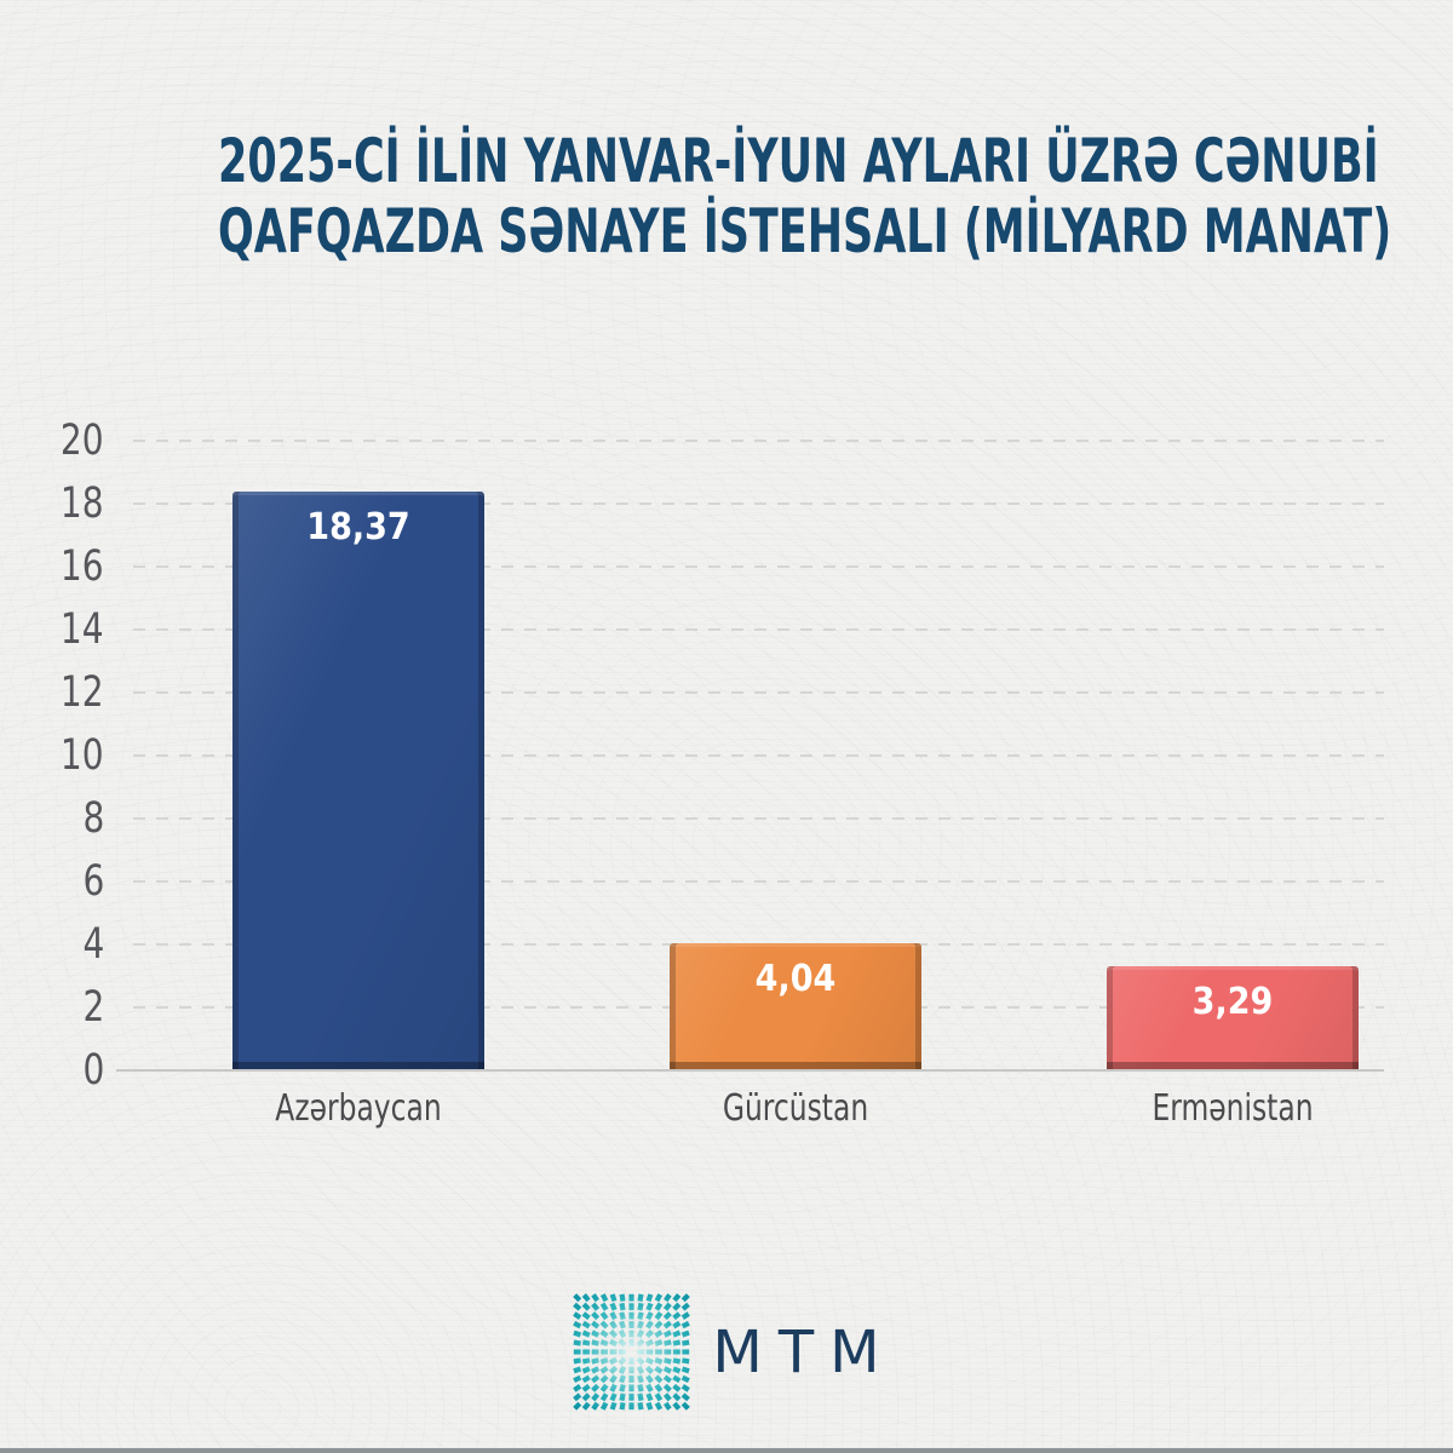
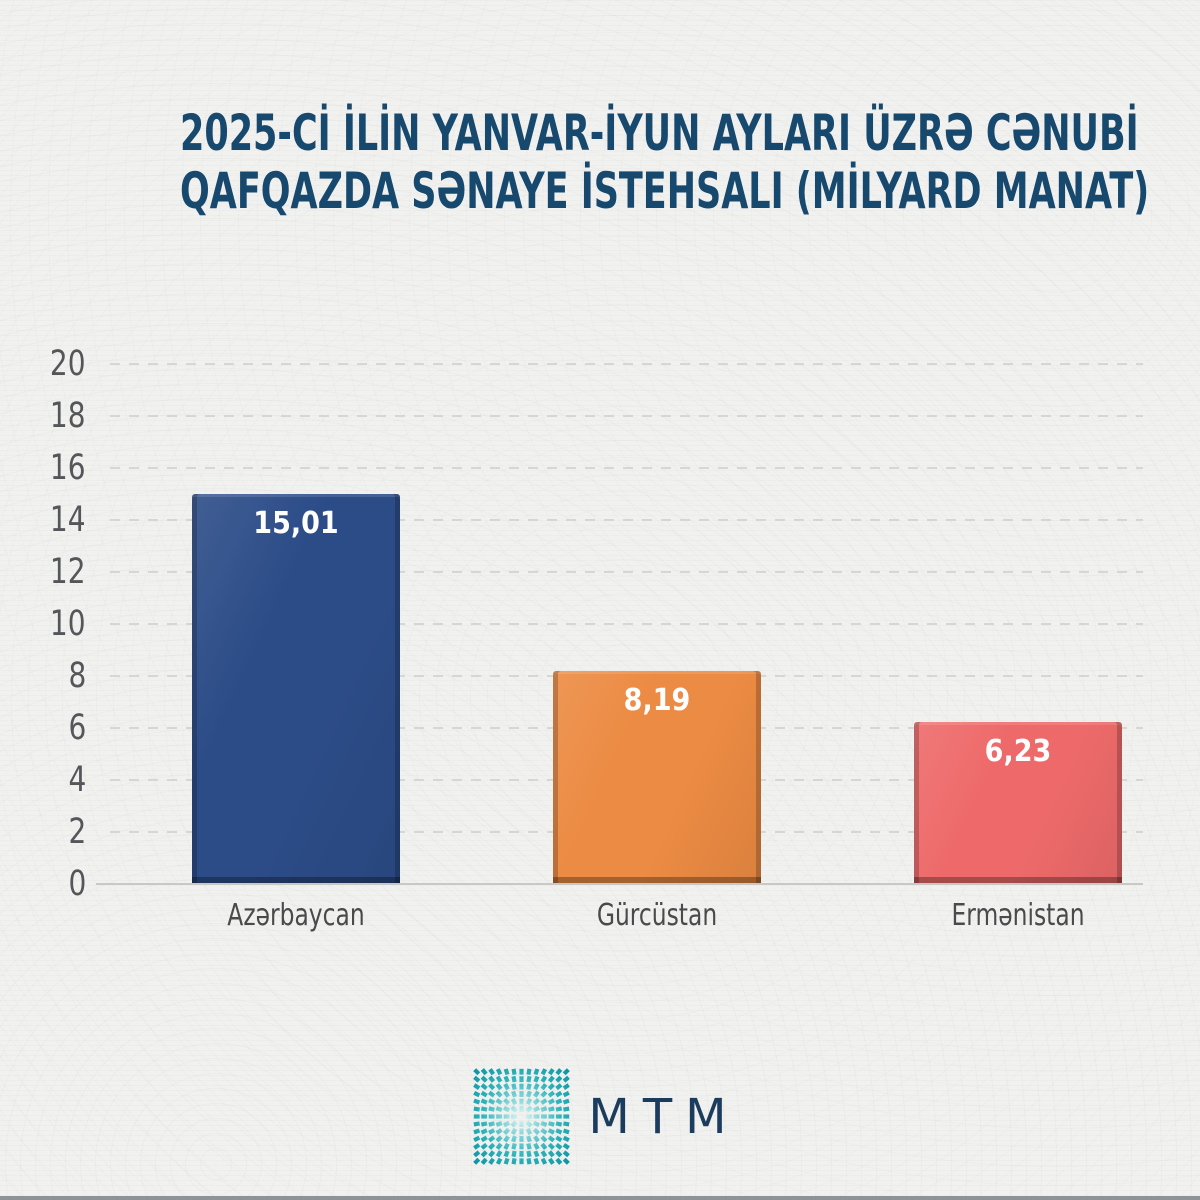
Azərbaycan: 18,37 -> 15,01
Gürcüstan: 4,04 -> 8,19
Ermənistan: 3,29 -> 6,23
